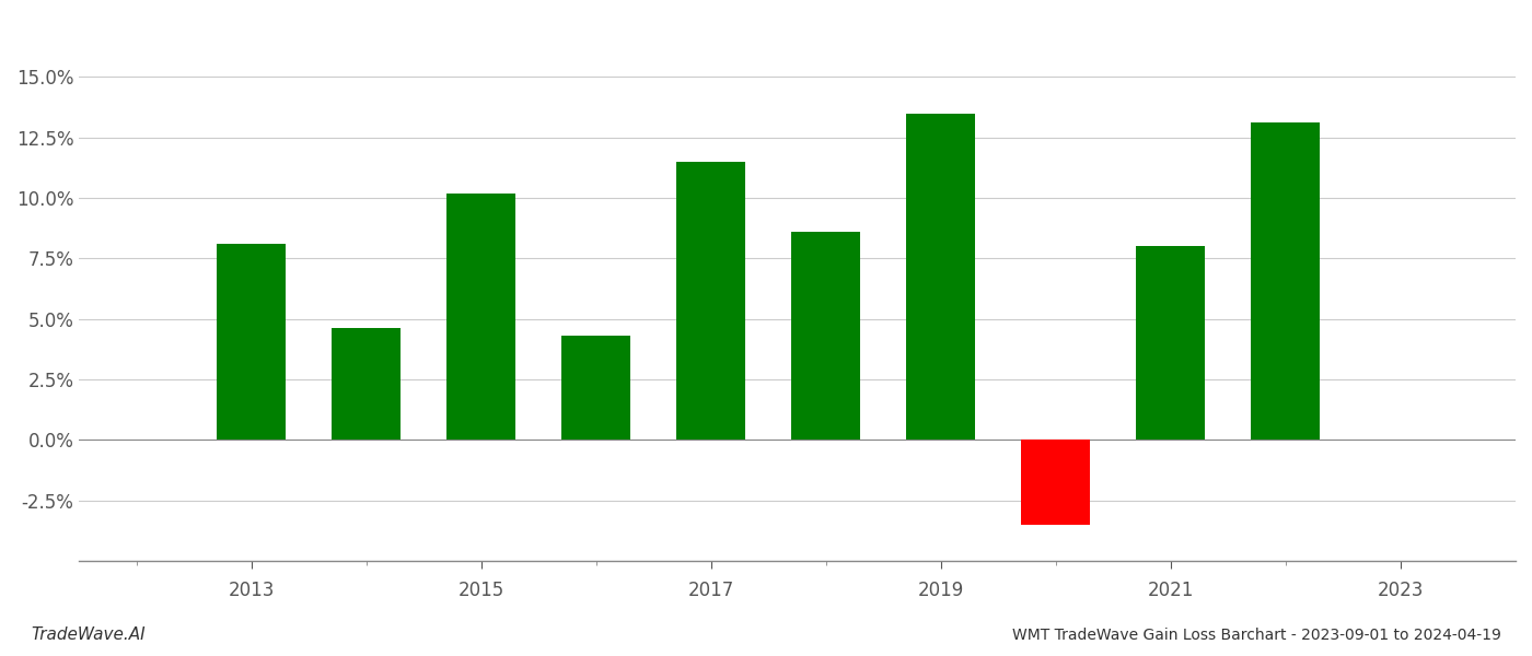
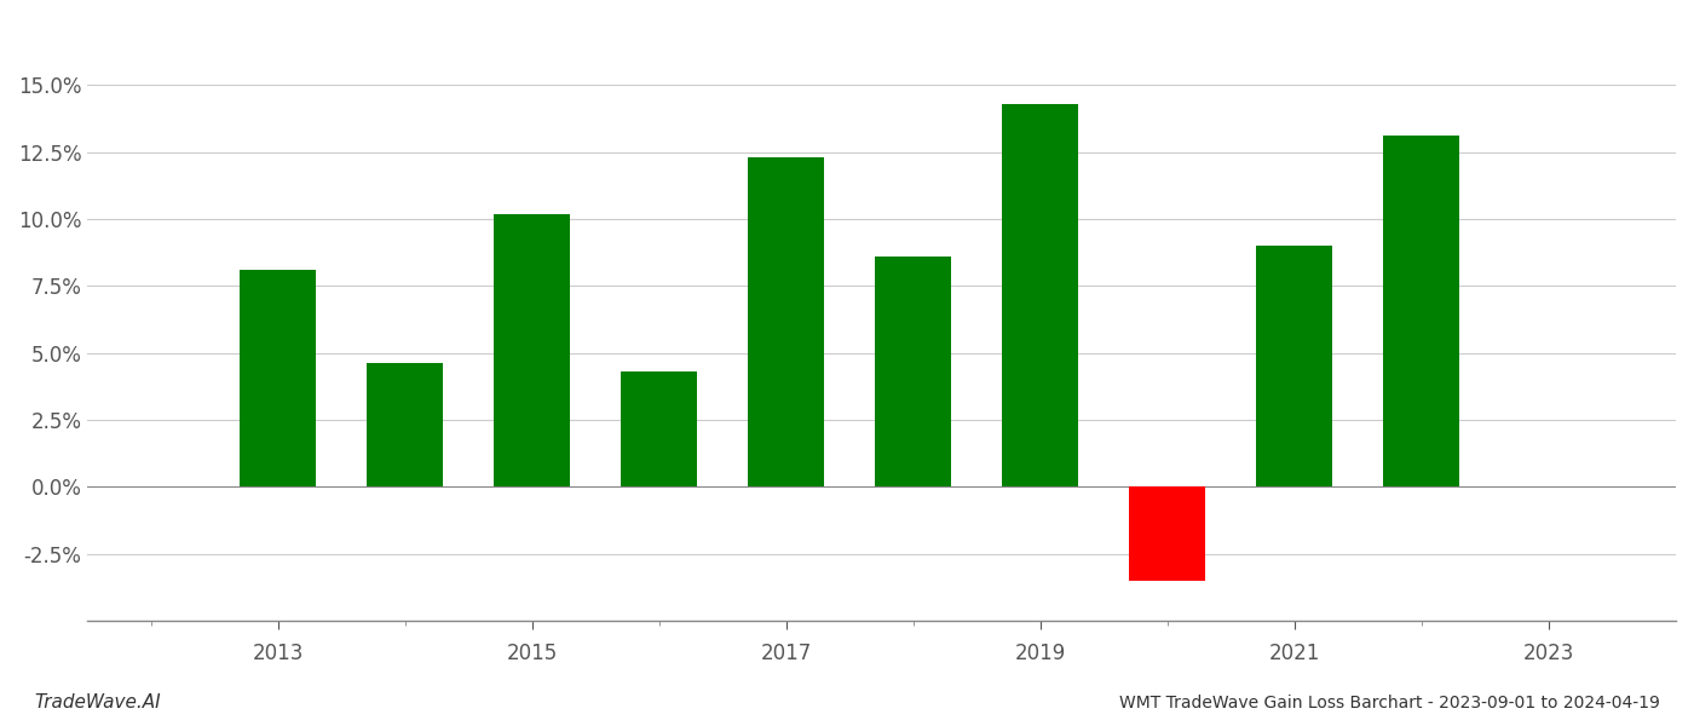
2017: 11.5% -> 12.3%
2019: 13.5% -> 14.3%
2021: 8.0% -> 9.0%
